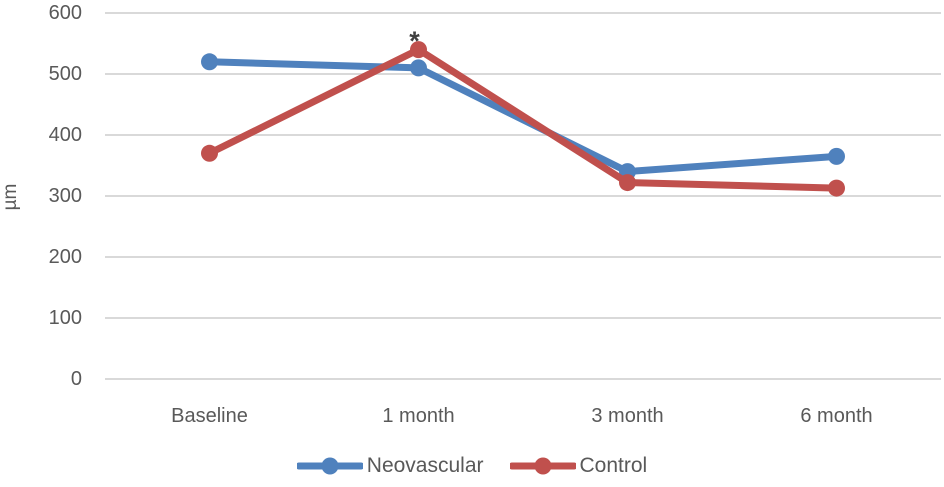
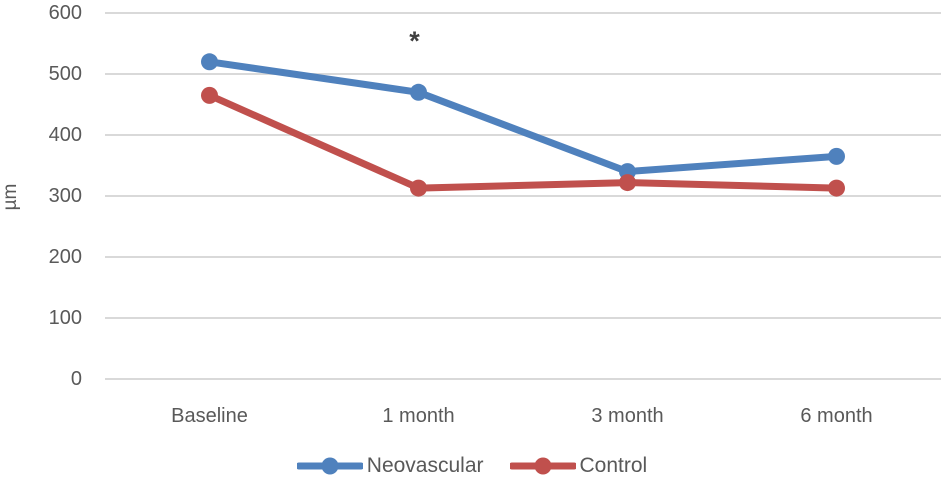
Control/Baseline: 370 -> 460
Neovascular/1 month: 510 -> 470
Control/1 month: 540 -> 310
